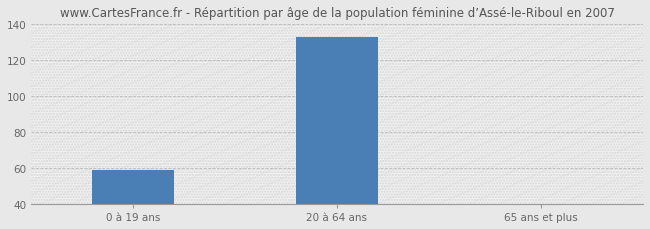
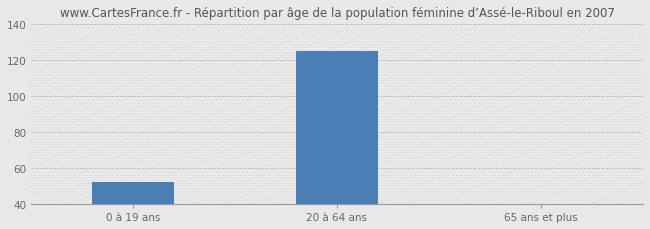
0 à 19 ans: 59 -> 52
20 à 64 ans: 133 -> 125
